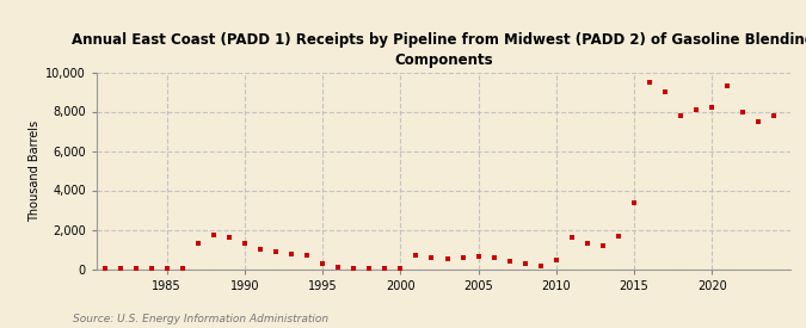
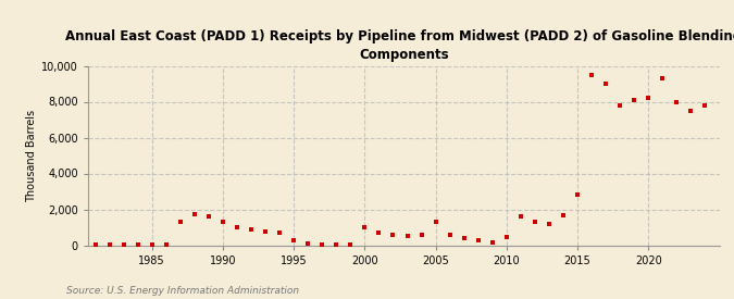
2000: 0 -> 1,000
2005: 600 -> 1,300
2015: 3,400 -> 2,800
